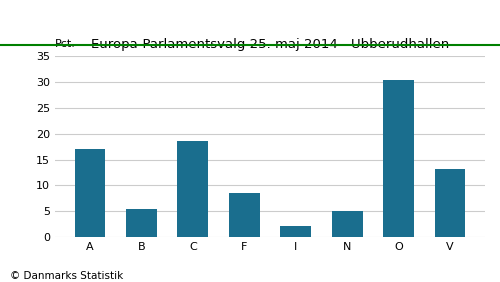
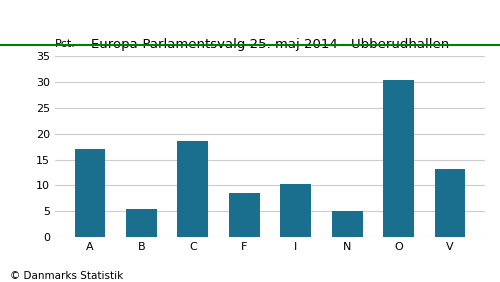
I: 2.2 -> 10.2
